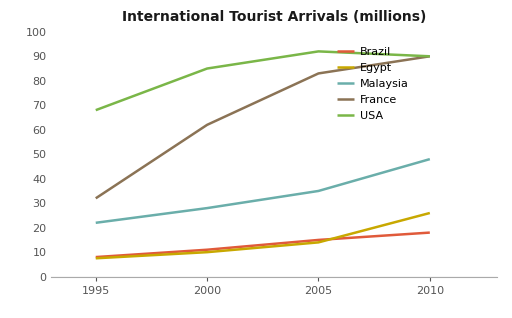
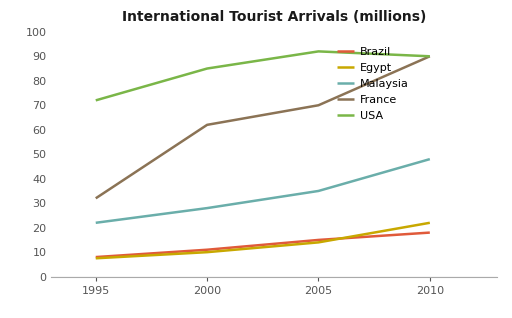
USA/1995: 68 -> 72
France/2005: 83 -> 70
Egypt/2010: 26.0 -> 22.0
